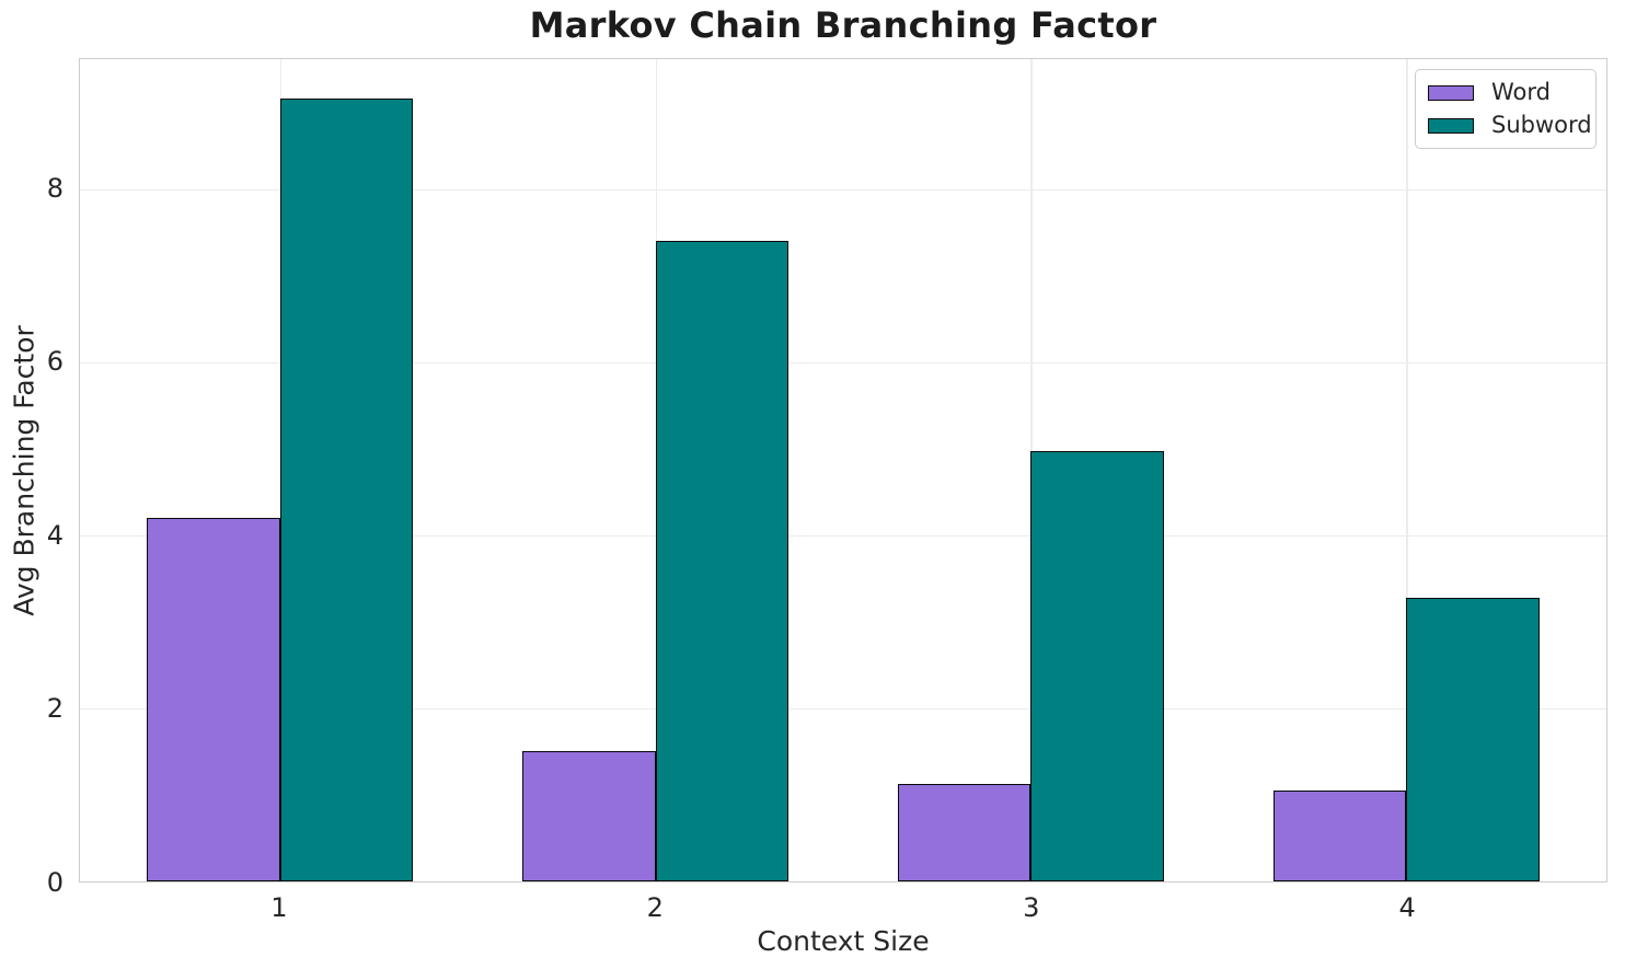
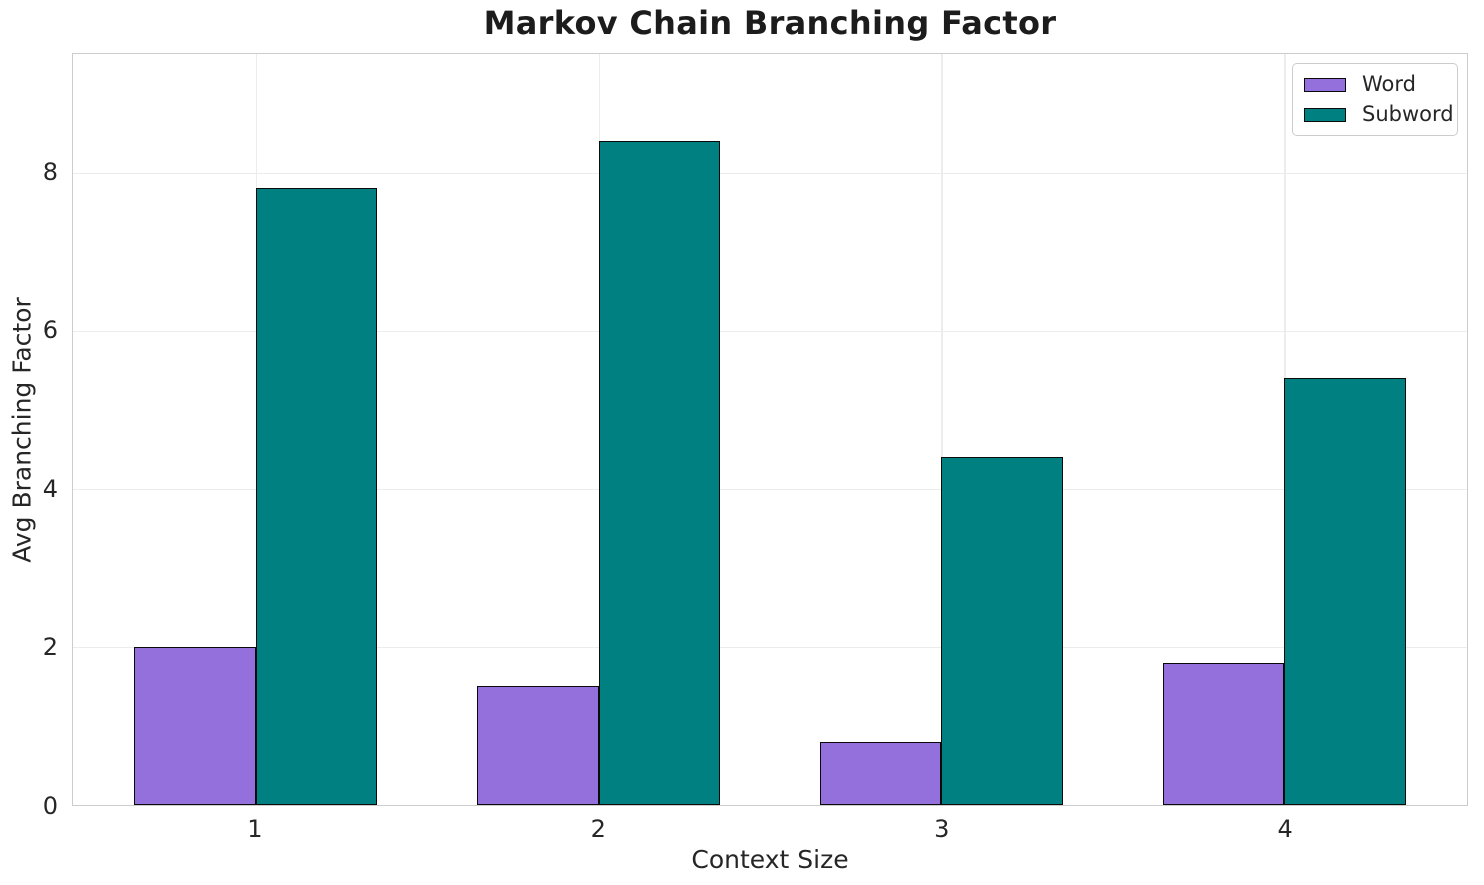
Word/1: 4.2 -> 2.0
Subword/1: 9.1 -> 7.8
Subword/2: 7.4 -> 8.4
Word/3: 1.1 -> 0.8
Subword/3: 5.0 -> 4.4
Word/4: 1.1 -> 1.8
Subword/4: 3.3 -> 5.4
